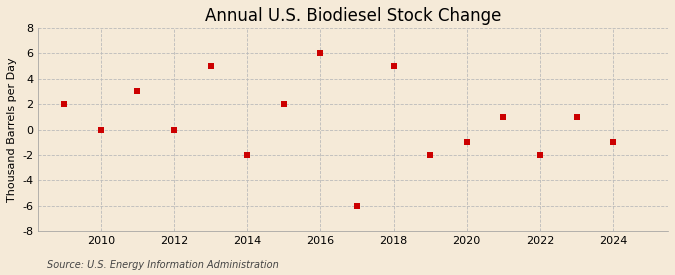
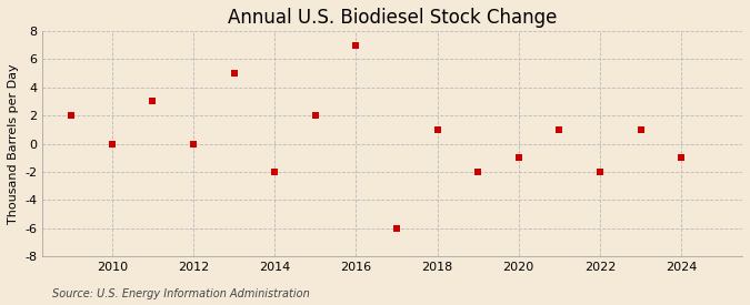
2016: 6 -> 7
2018: 5 -> 1
